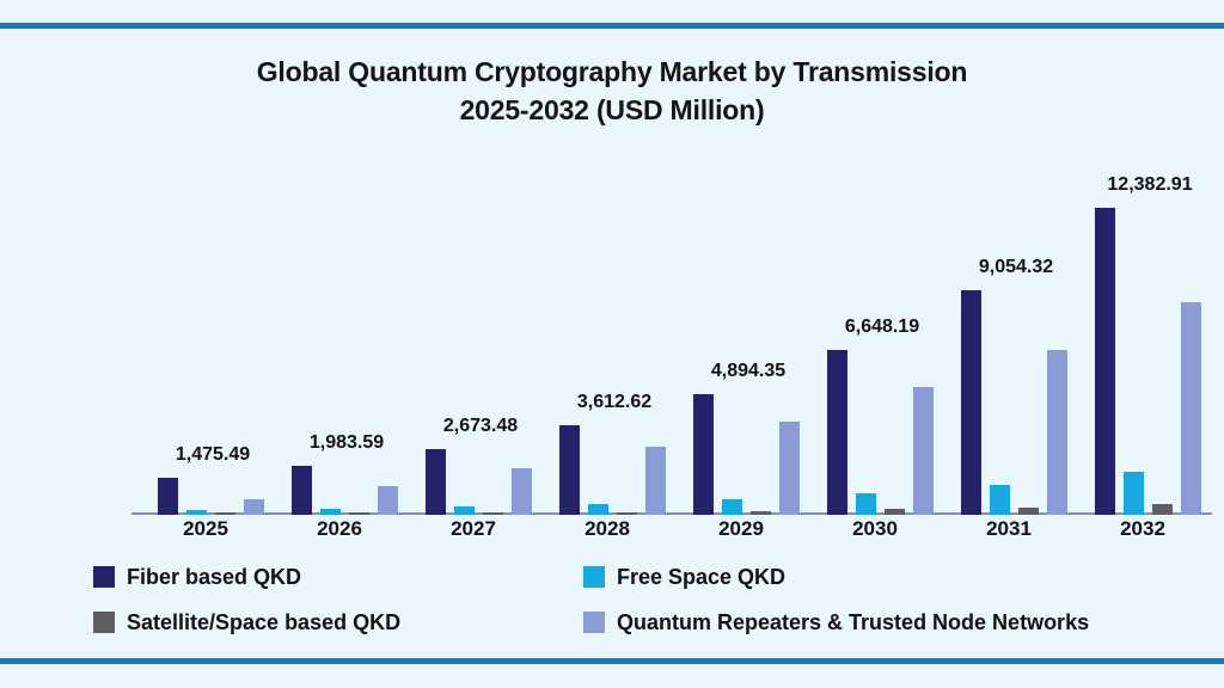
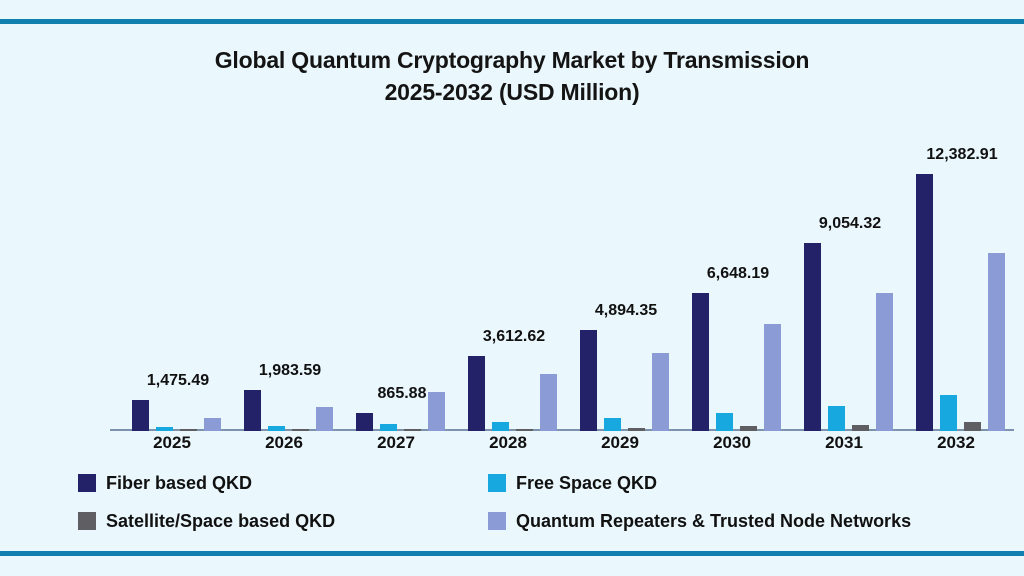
Fiber based QKD/2027: 2,673.48 -> 865.88
